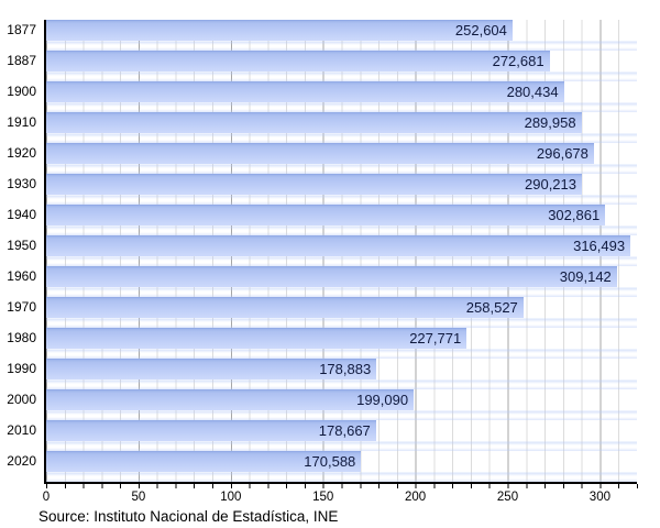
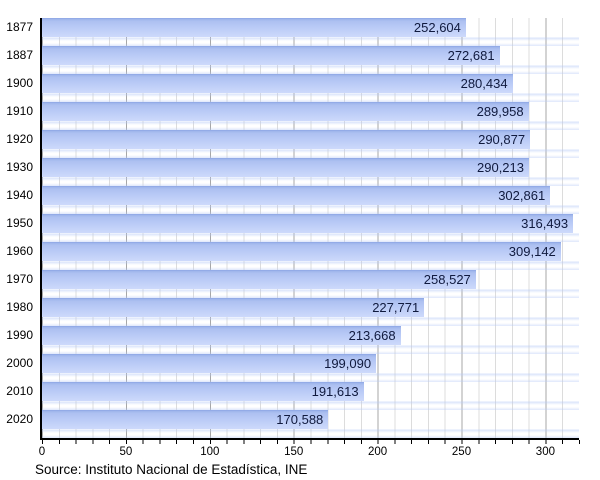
1920: 296,678 -> 290,877
1990: 178,883 -> 213,668
2010: 178,667 -> 191,613
